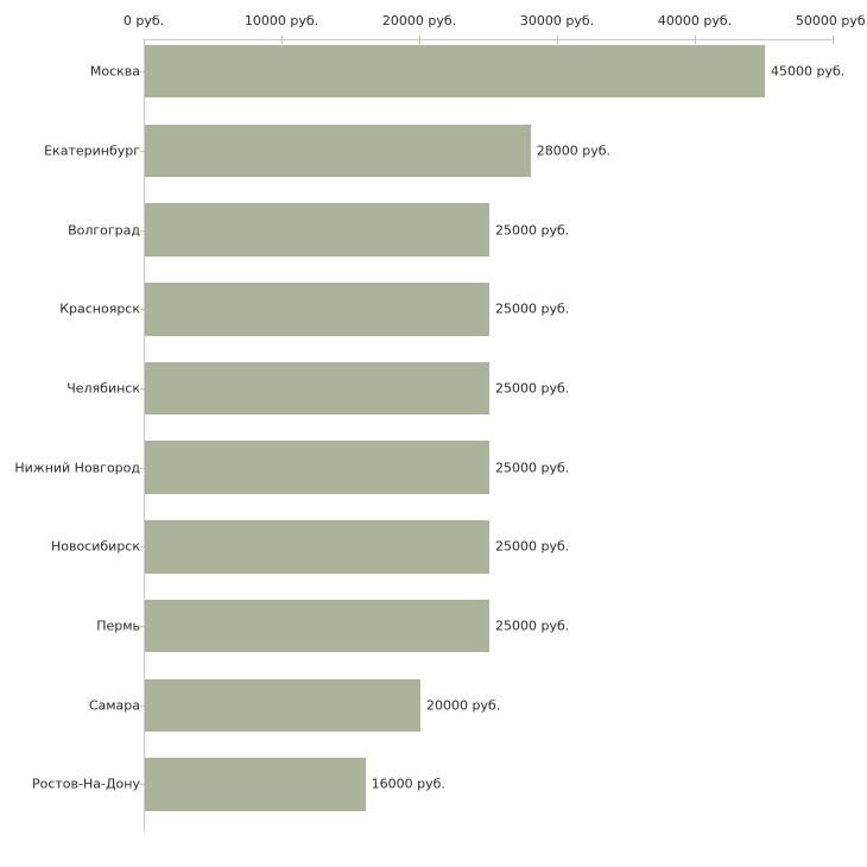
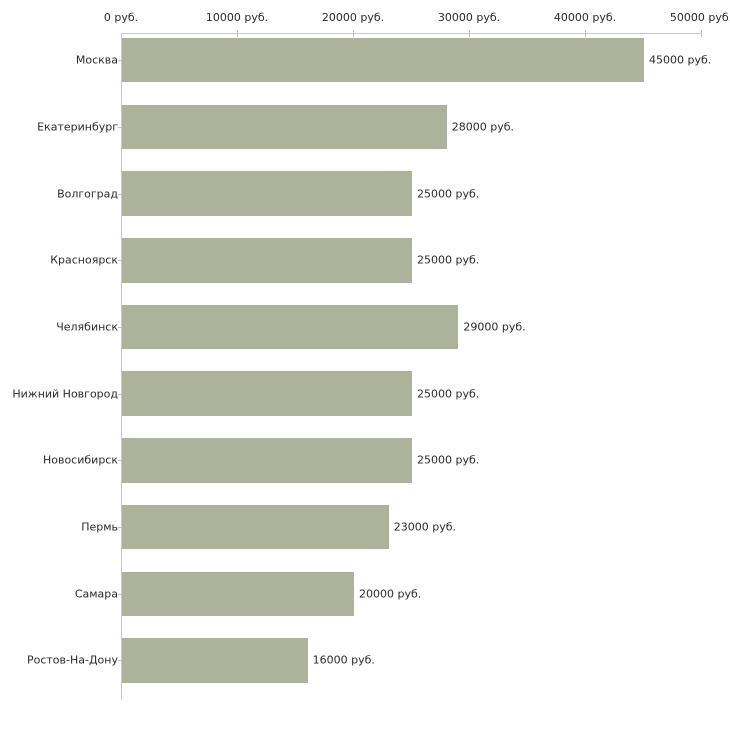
Челябинск: 25000 -> 29000
Пермь: 25000 -> 23000
